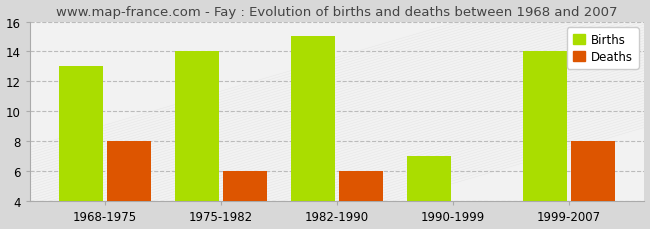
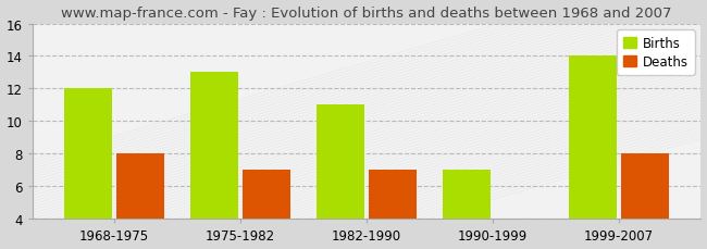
Births/1968-1975: 13 -> 12
Births/1975-1982: 14 -> 13
Deaths/1975-1982: 6 -> 7
Births/1982-1990: 15 -> 11
Deaths/1982-1990: 6 -> 7
